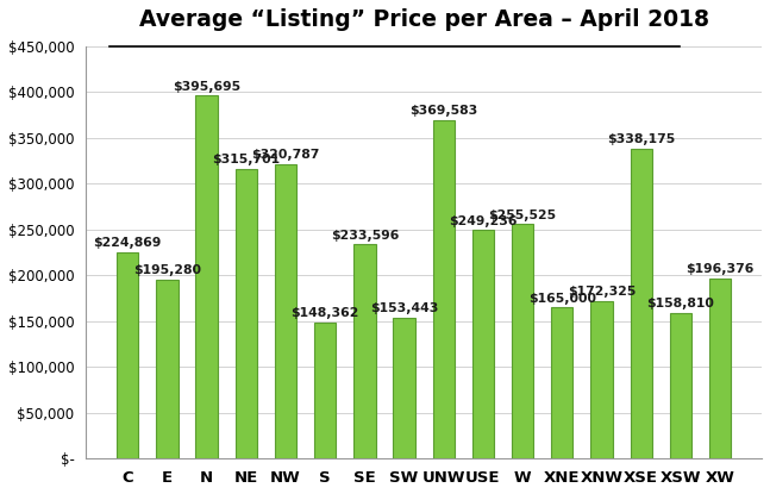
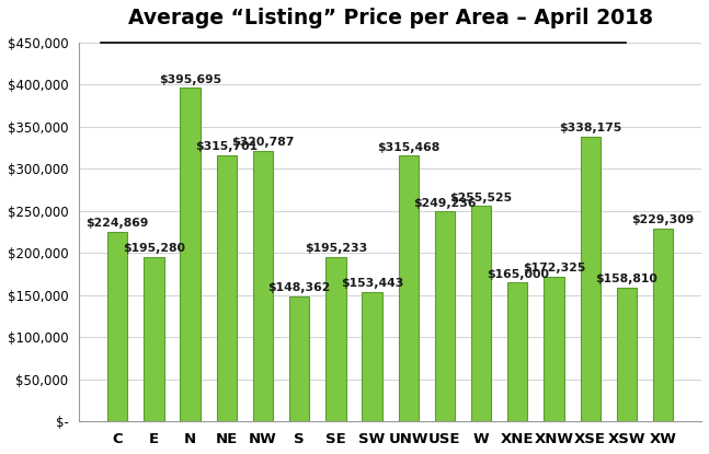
SE: $233,596 -> $195,233
UNW: $369,583 -> $315,468
XW: $196,376 -> $229,309
